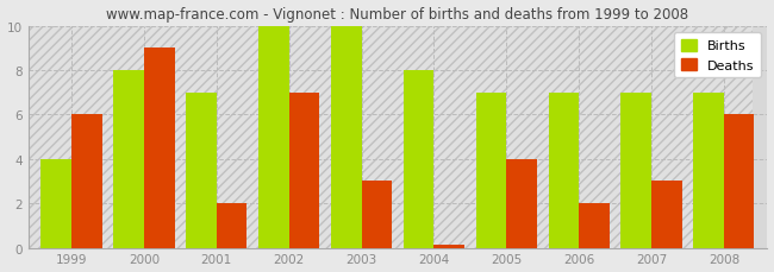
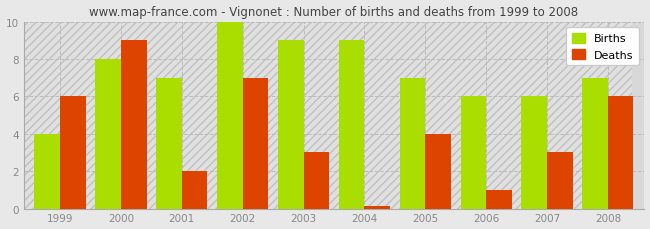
Births/2003: 10 -> 9
Births/2004: 8 -> 9
Births/2006: 7 -> 6
Deaths/2006: 2.0 -> 1.0
Births/2007: 7 -> 6
